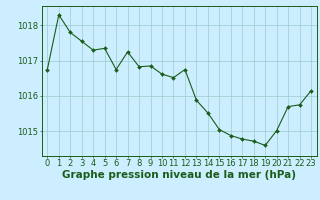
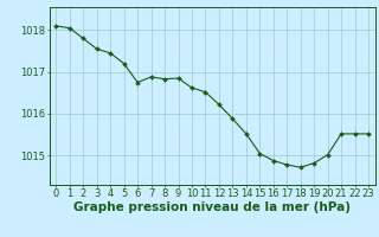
0: 1016.75 -> 1018.10
1: 1018.30 -> 1018.05
4: 1017.30 -> 1017.45
5: 1017.35 -> 1017.20
7: 1017.25 -> 1016.88
12: 1016.75 -> 1016.22
19: 1014.60 -> 1014.82
21: 1015.70 -> 1015.52
22: 1015.75 -> 1015.52
23: 1016.15 -> 1015.52
